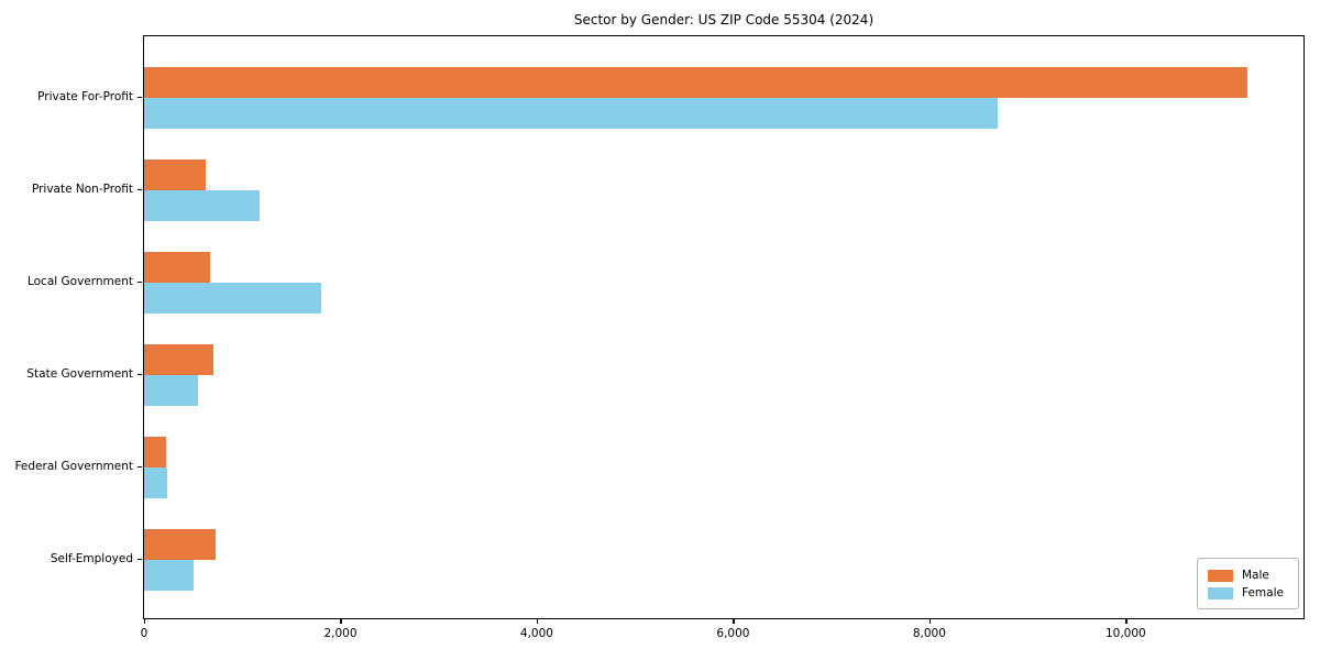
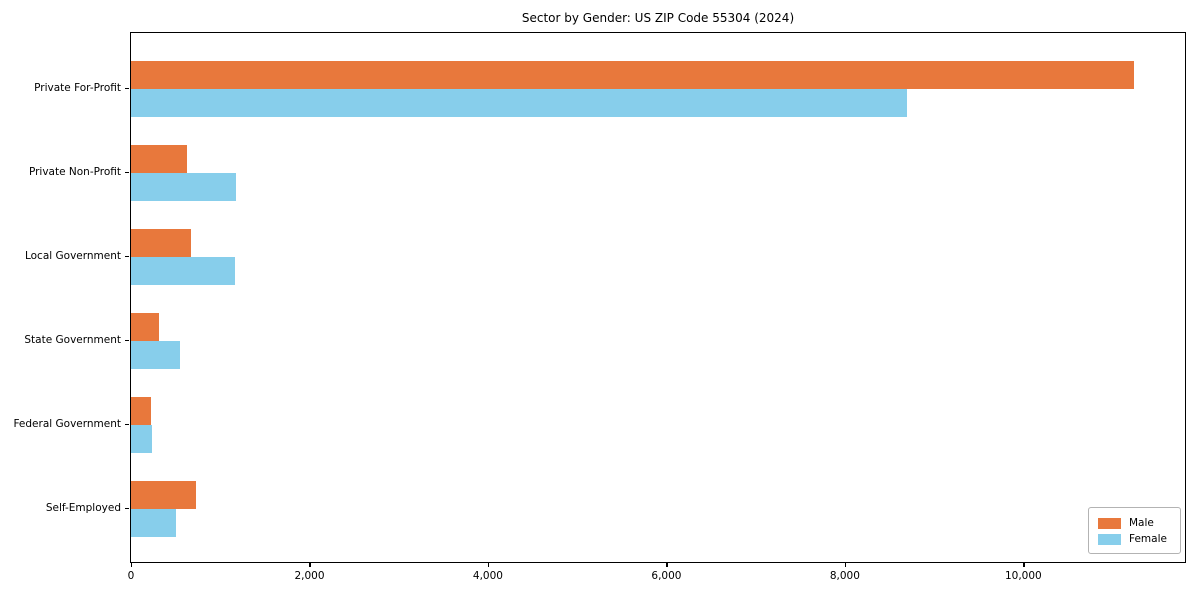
Female/Local Government: 1800 -> 1200
Male/State Government: 700 -> 300
